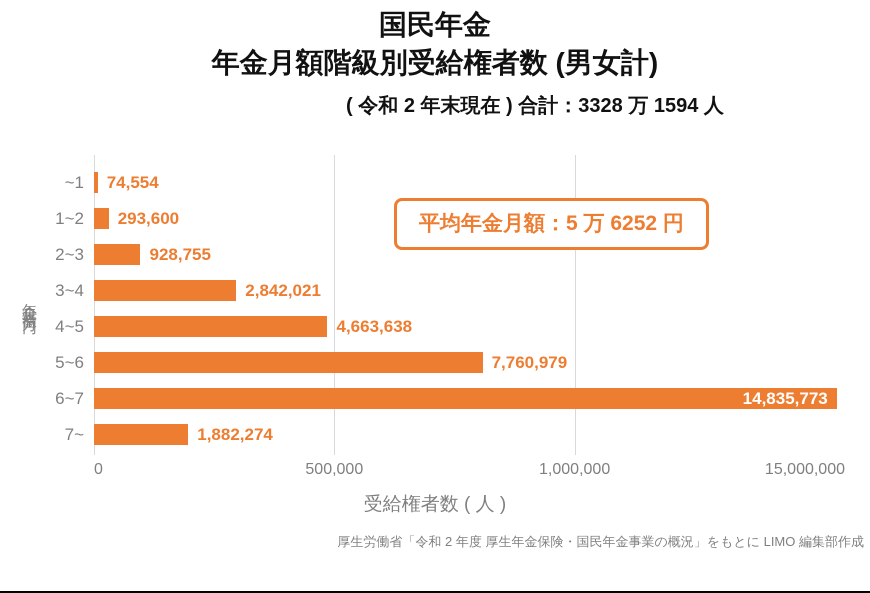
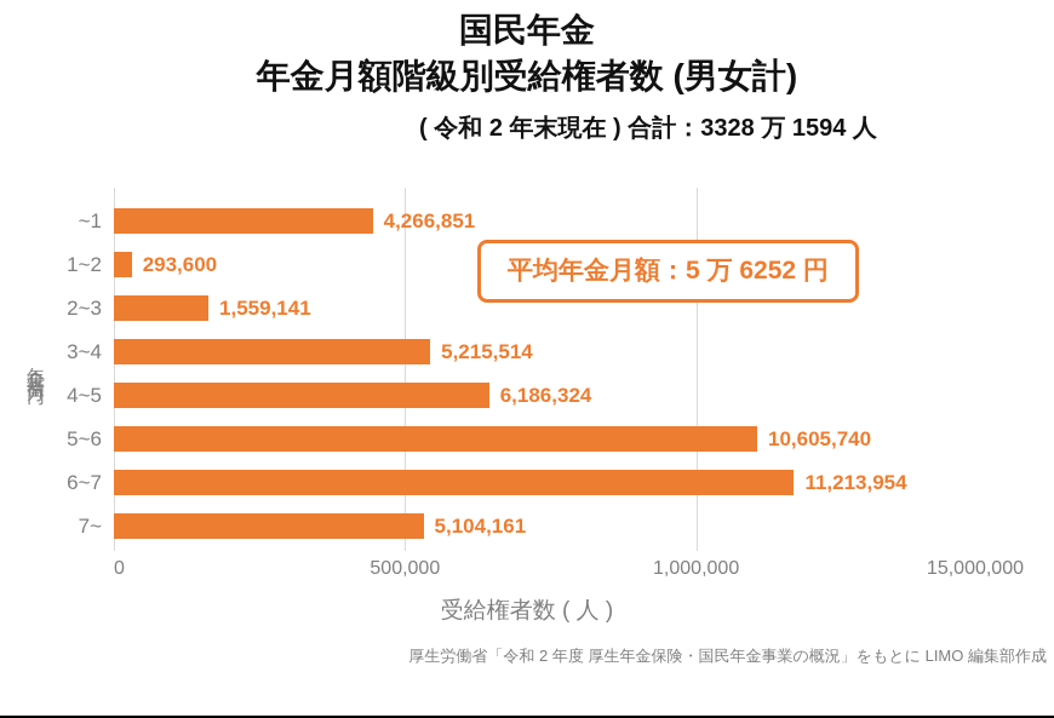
~1: 74,554 -> 4,266,851
2~3: 928,755 -> 1,559,141
3~4: 2,842,021 -> 5,215,514
4~5: 4,663,638 -> 6,186,324
5~6: 7,760,979 -> 10,605,740
6~7: 14,835,773 -> 11,213,954
7~: 1,882,274 -> 5,104,161
